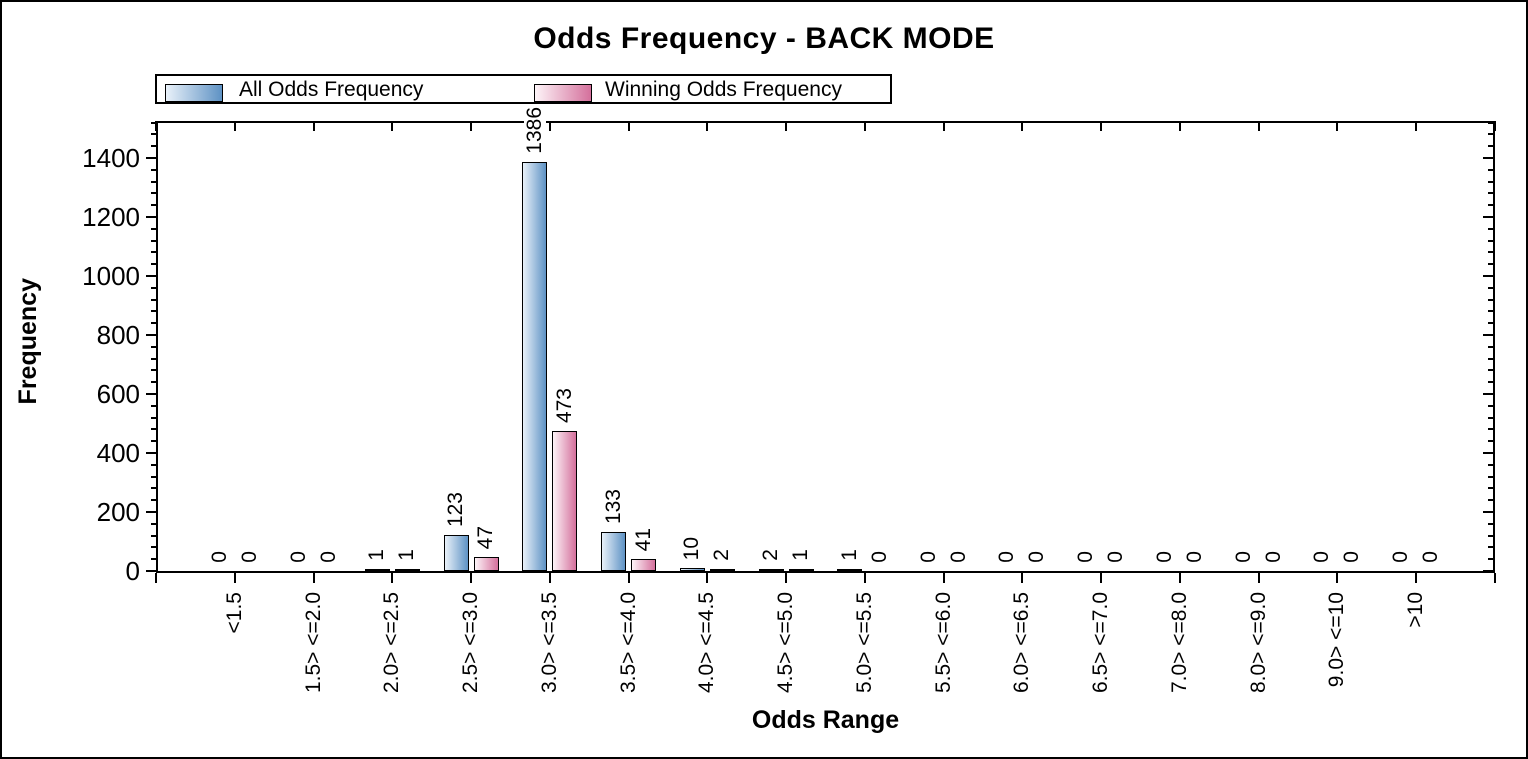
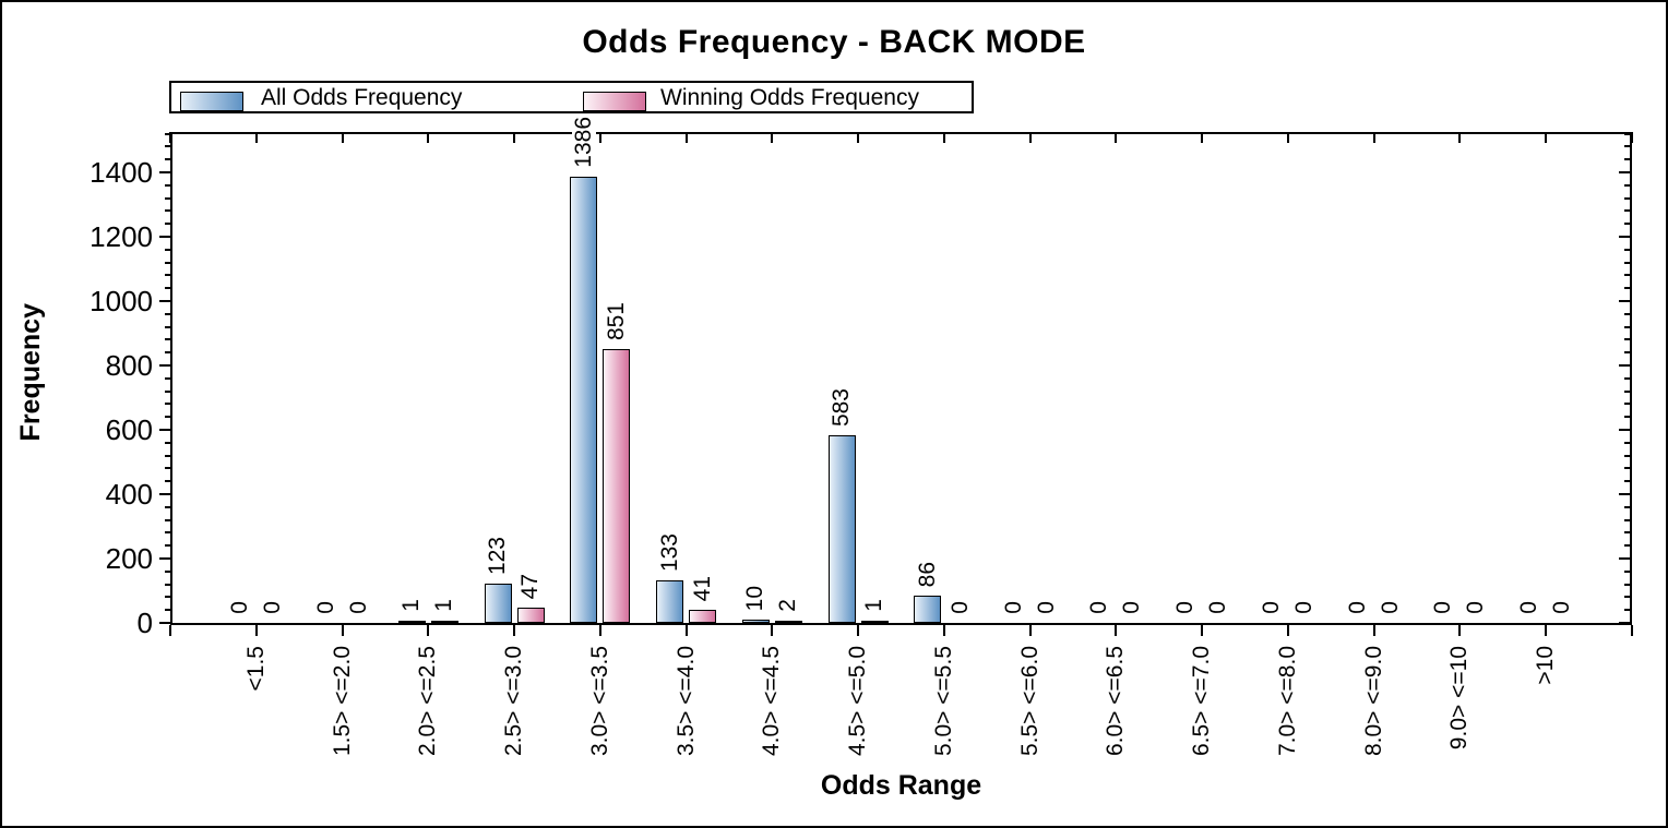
Winning Odds Frequency/3.0> <=3.5: 473 -> 851
All Odds Frequency/4.5> <=5.0: 2 -> 583
All Odds Frequency/5.0> <=5.5: 1 -> 86
